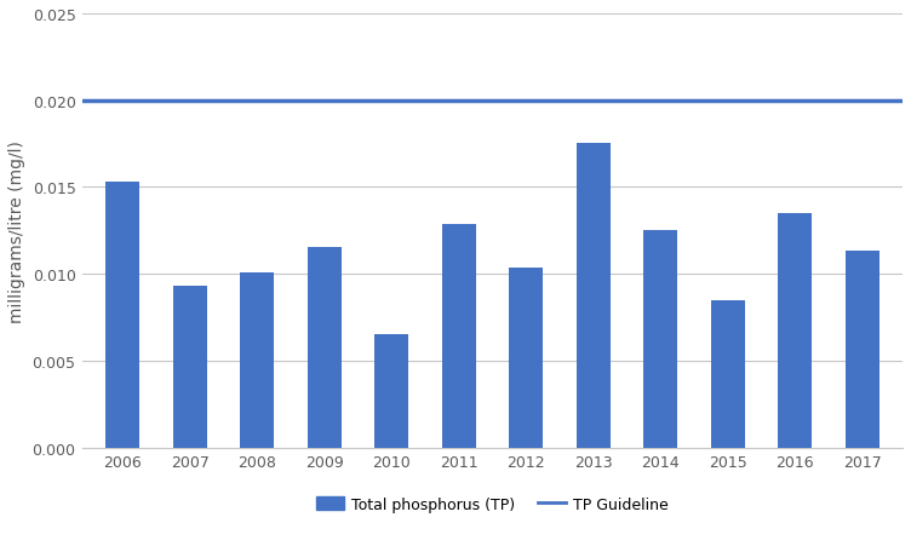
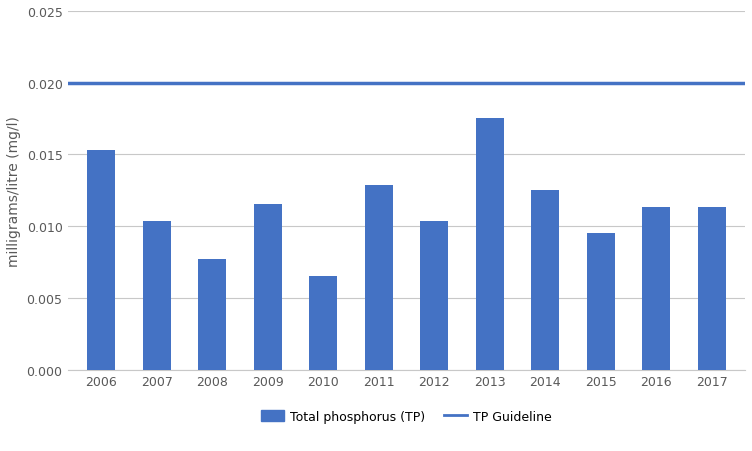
2007: 0.0093 -> 0.0103
2008: 0.0101 -> 0.0077
2015: 0.0085 -> 0.0095
2016: 0.0135 -> 0.0114
